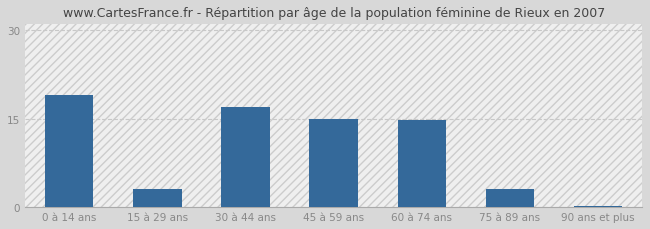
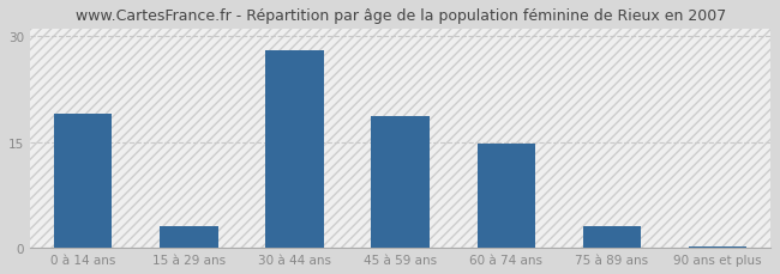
30 à 44 ans: 17.0 -> 28.0
45 à 59 ans: 15.0 -> 18.6
